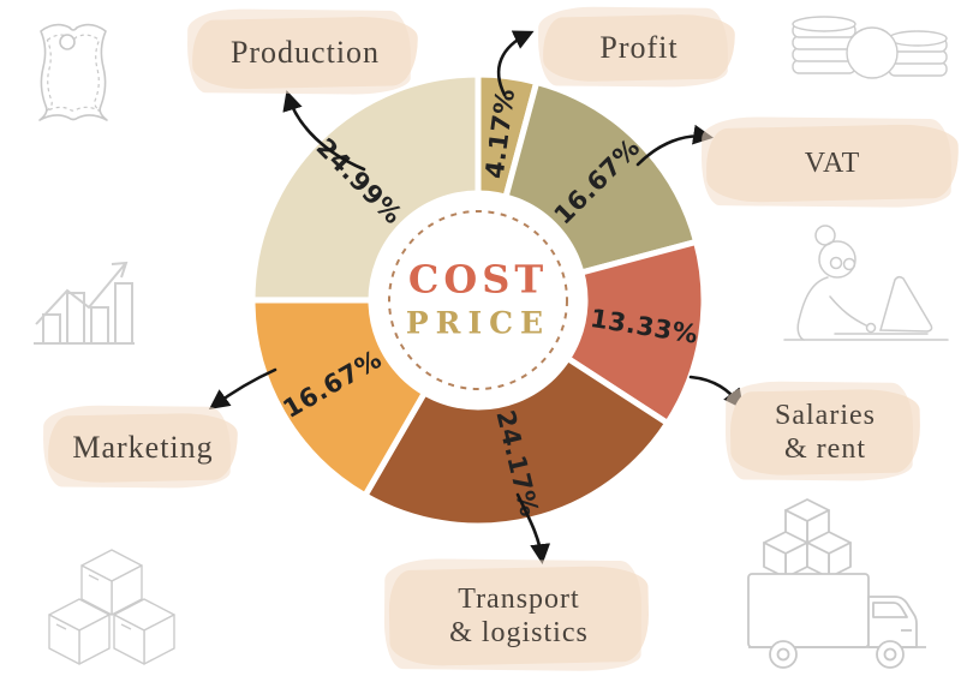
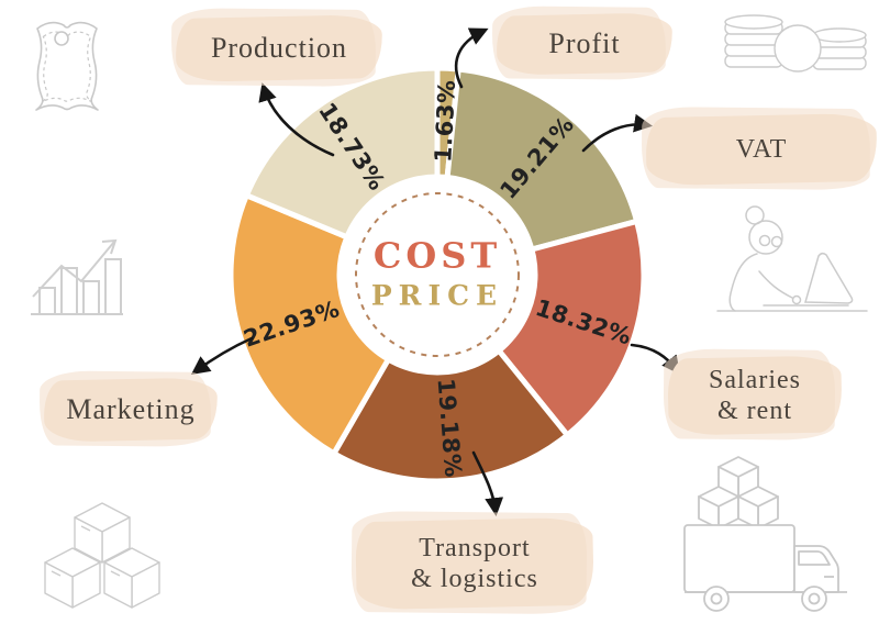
Profit: 4.17% -> 1.63%
VAT: 16.67% -> 19.21%
Salaries & rent: 13.33% -> 18.32%
Transport & logistics: 24.17% -> 19.18%
Marketing: 16.67% -> 22.93%
Production: 24.99% -> 18.73%
